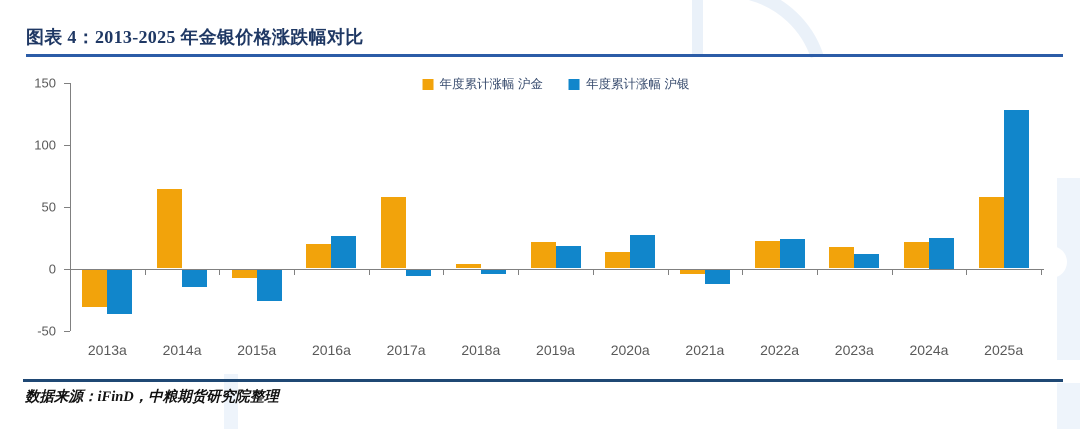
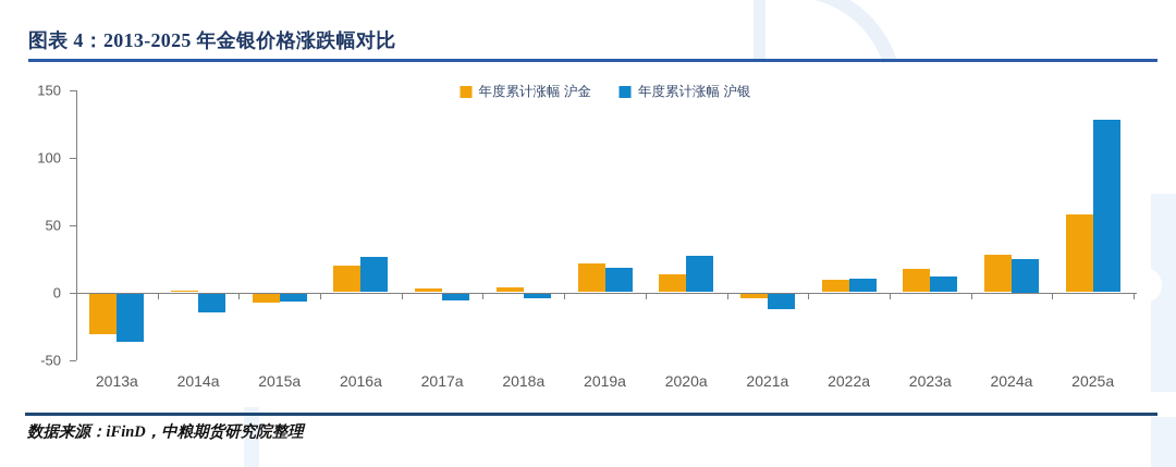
年度累计涨幅 沪金/2014a: 64 -> 1
年度累计涨幅 沪银/2015a: -25 -> -6
年度累计涨幅 沪金/2017a: 58 -> 3
年度累计涨幅 沪金/2022a: 22 -> 9
年度累计涨幅 沪银/2022a: 24 -> 10
年度累计涨幅 沪金/2024a: 21 -> 28
